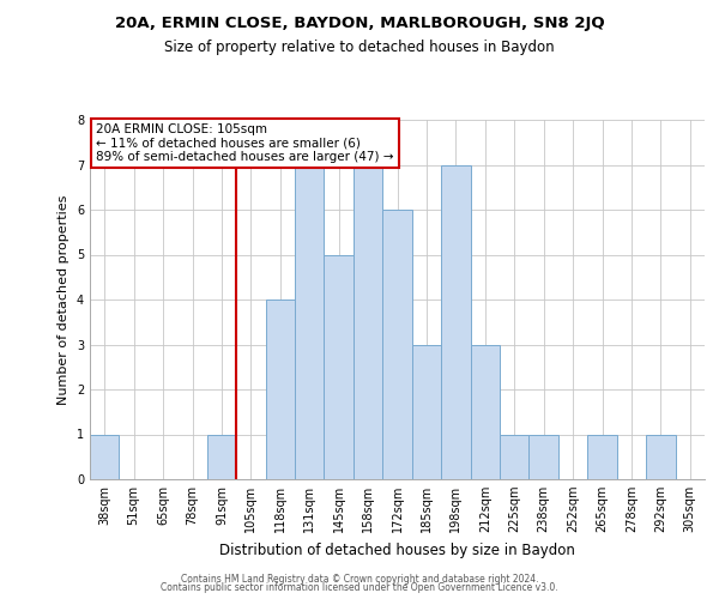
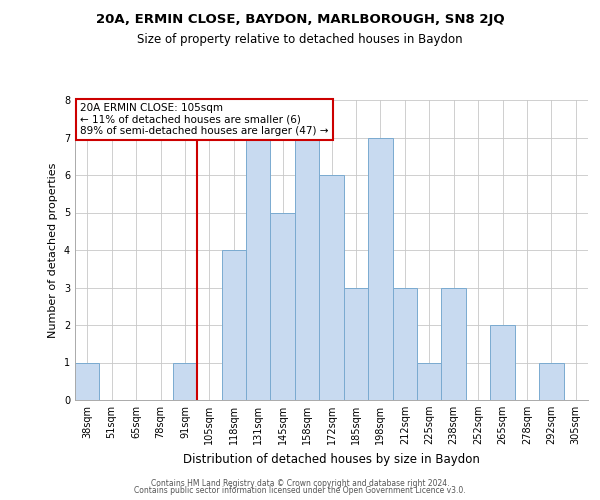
238sqm: 1 -> 3
265sqm: 1 -> 2
